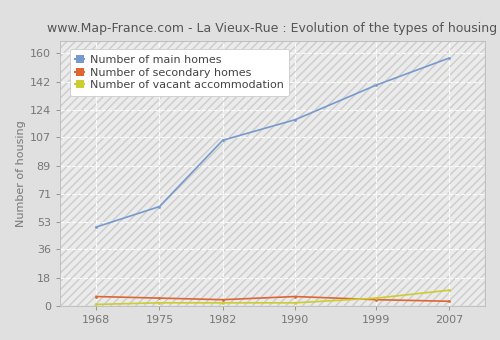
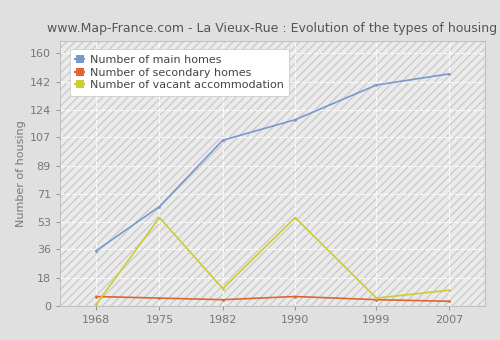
Number of main homes/1968: 50 -> 35
Number of vacant accommodation/1975: 2 -> 56
Number of vacant accommodation/1982: 2 -> 11
Number of vacant accommodation/1990: 2 -> 56
Number of main homes/2007: 157 -> 147
